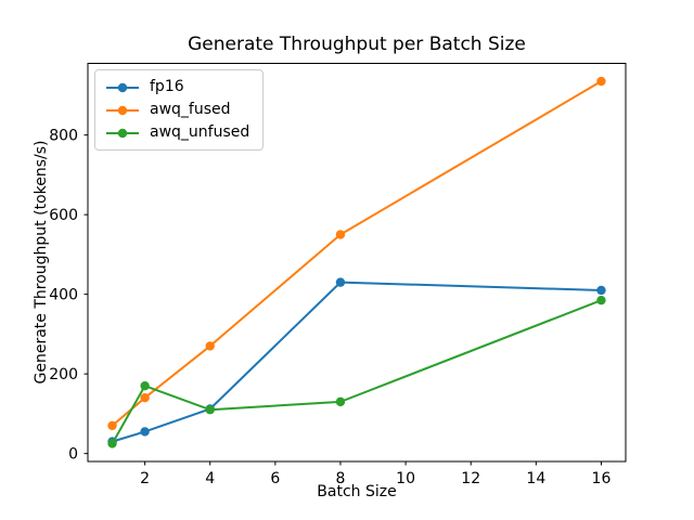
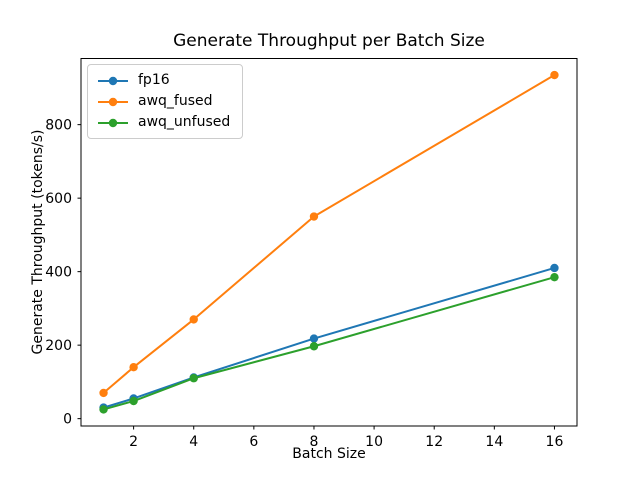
awq_unfused/2: 170 -> 50
fp16/8: 430 -> 220
awq_unfused/8: 130 -> 200
